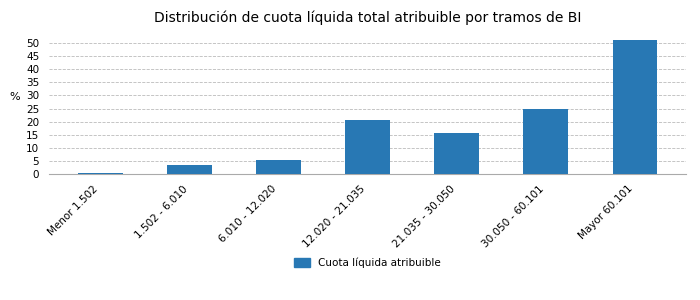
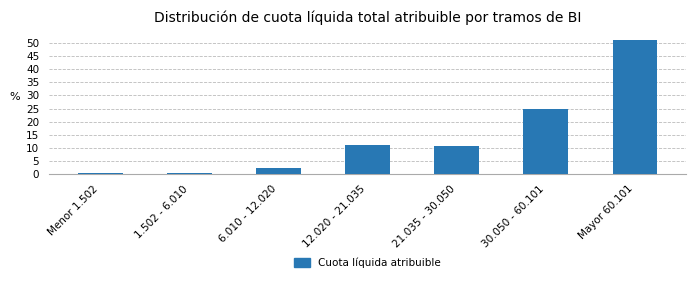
1.502 - 6.010: 3.5 -> 0.4
6.010 - 12.020: 5.5 -> 2.2
12.020 - 21.035: 20.5 -> 11.0
21.035 - 30.050: 15.5 -> 10.6
